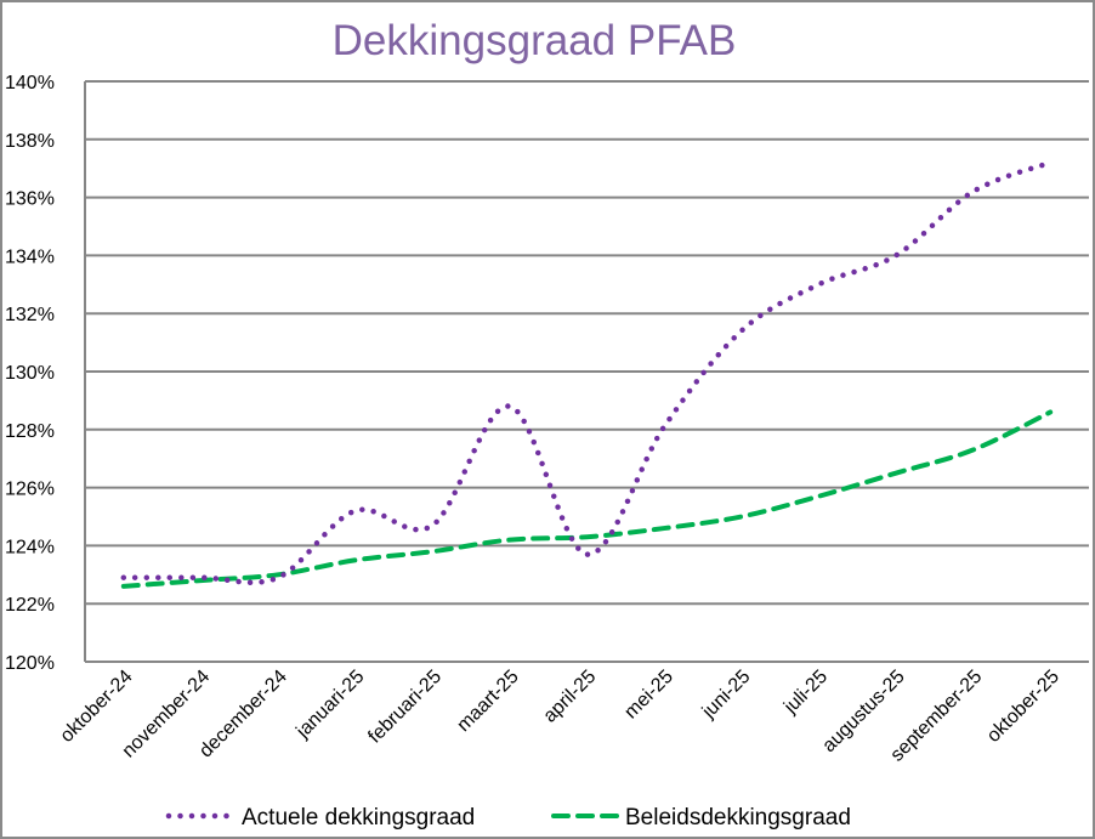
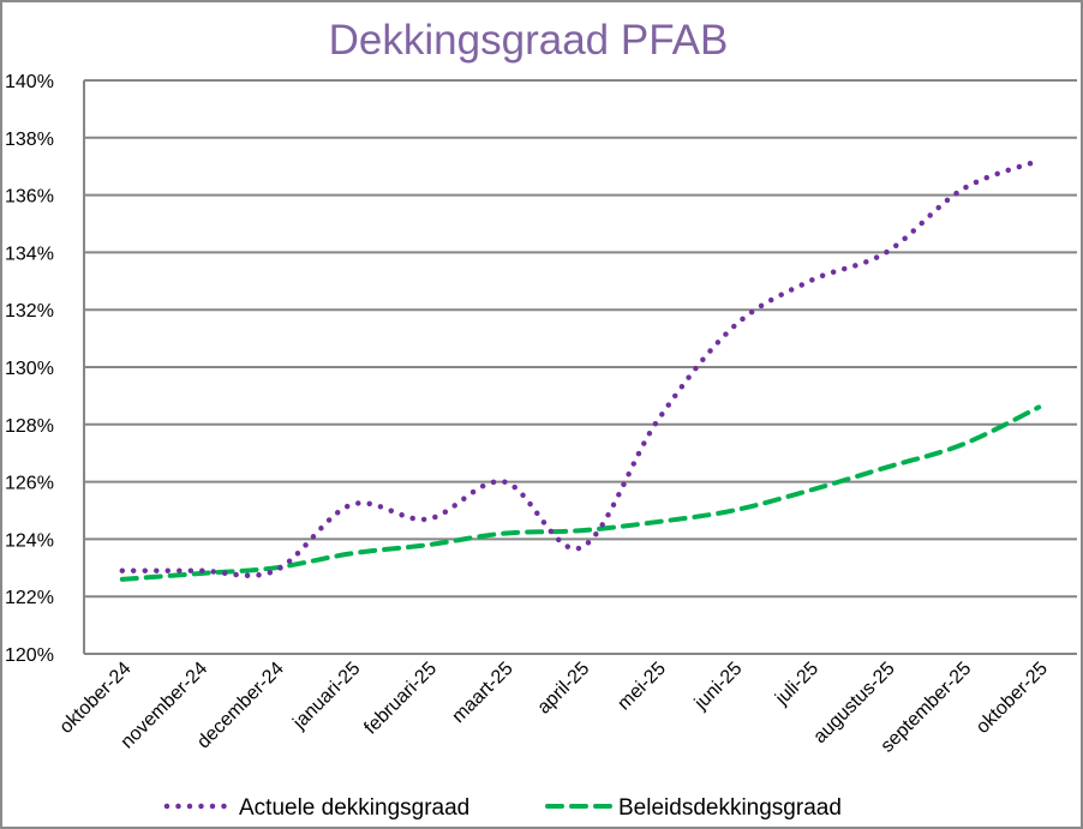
Actuele dekkingsgraad/maart-25: 128.8% -> 126.0%
